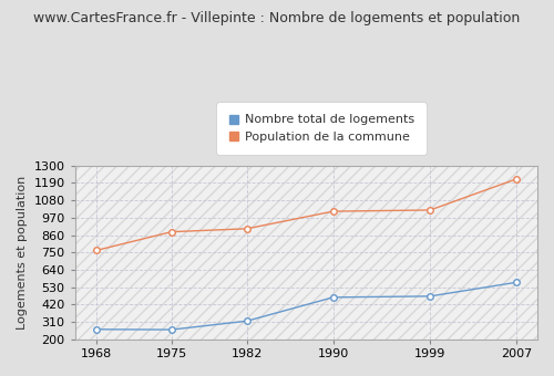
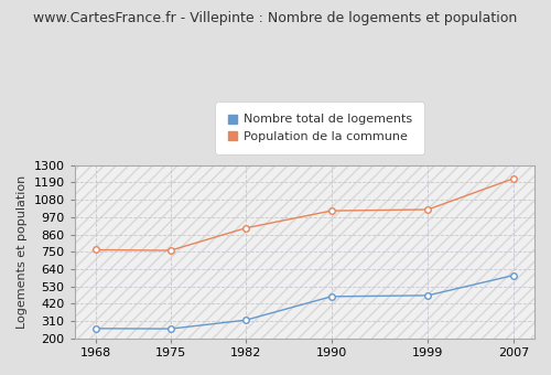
Population de la commune/1975: 880 -> 760
Nombre total de logements/2007: 560 -> 600
